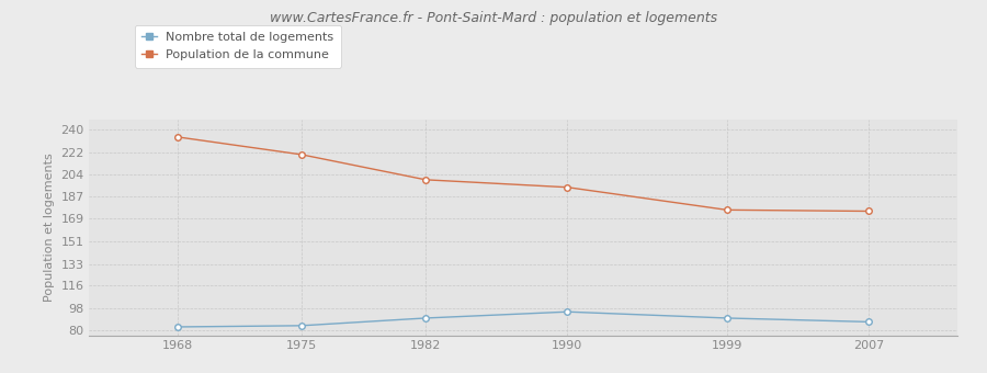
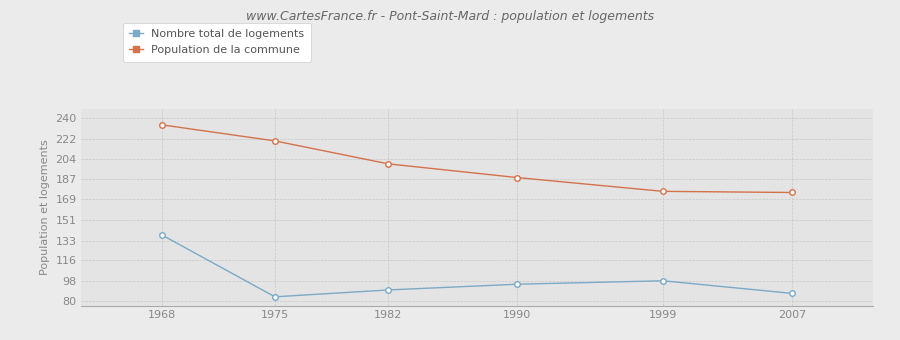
Nombre total de logements/1968: 83 -> 138
Population de la commune/1990: 194 -> 188
Nombre total de logements/1999: 90 -> 98
